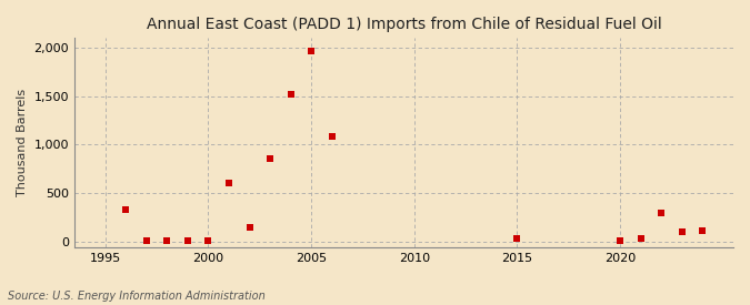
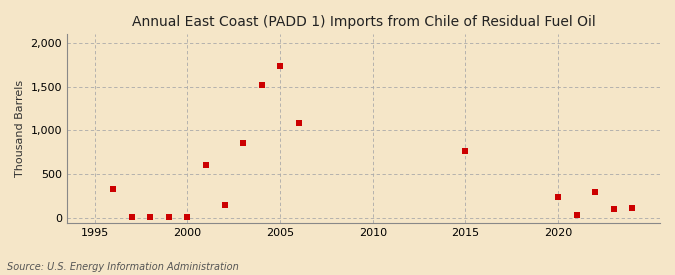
2005: 1,970 -> 1,740
2015: 30 -> 760
2020: 0 -> 240
